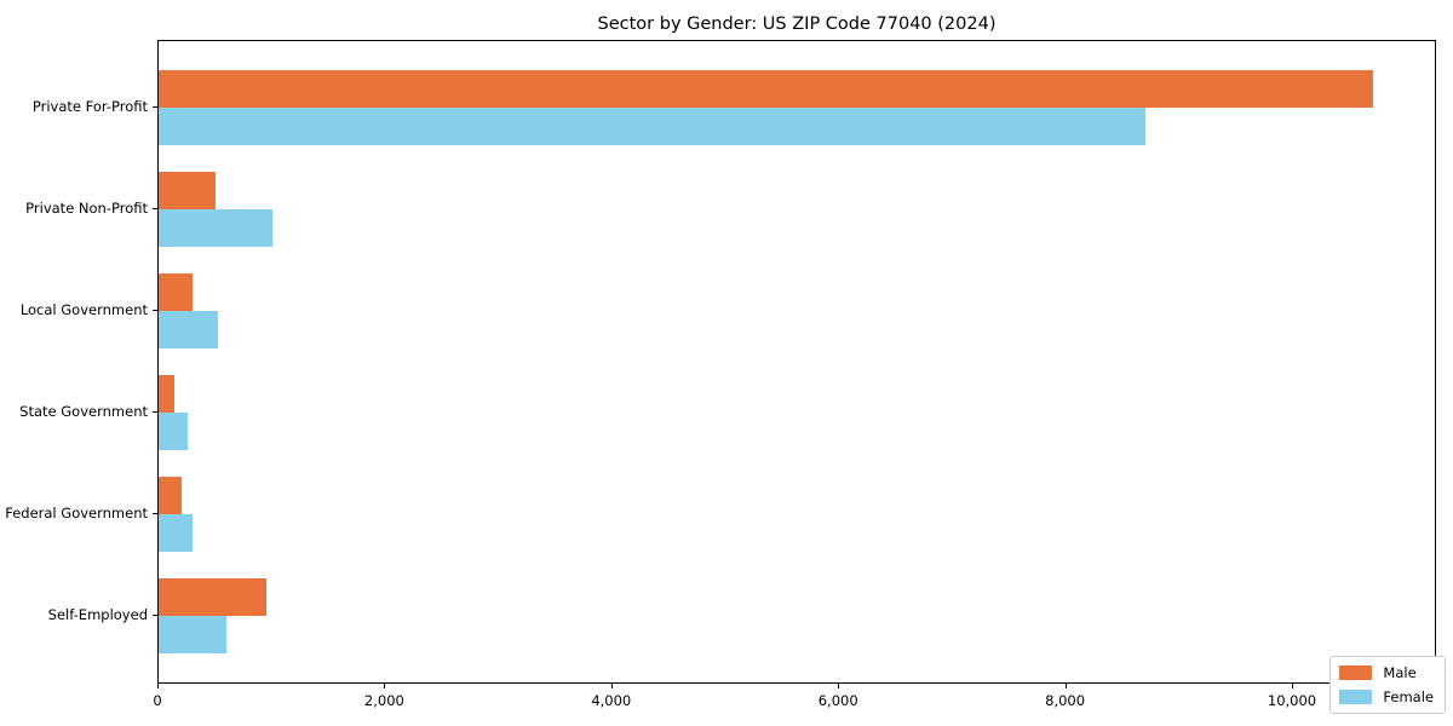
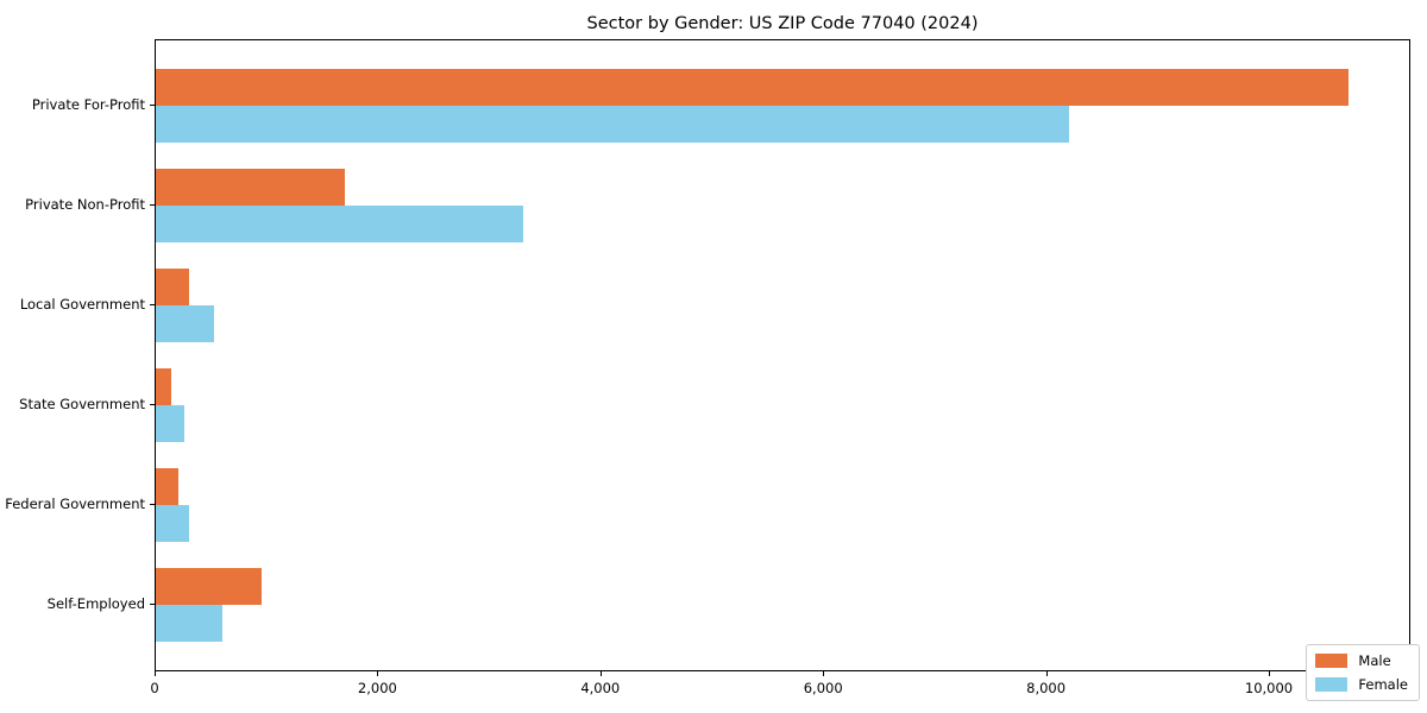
Female/Private For-Profit: 8700 -> 8200
Male/Private Non-Profit: 500 -> 1700
Female/Private Non-Profit: 1000 -> 3300
